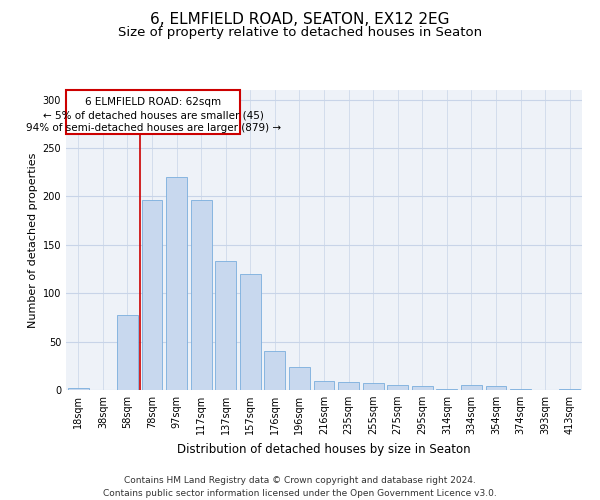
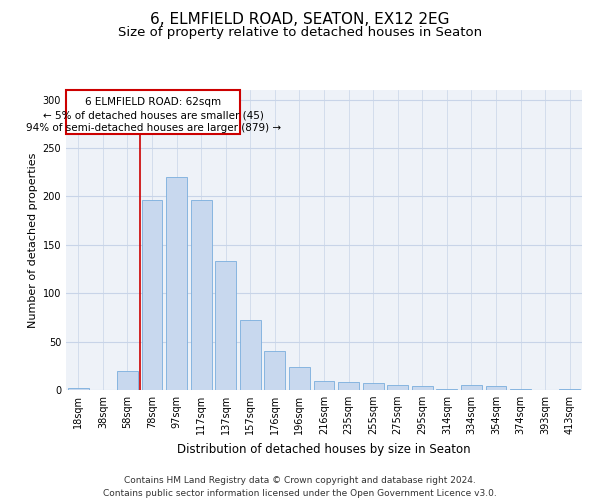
58sqm: 78 -> 20
157sqm: 120 -> 72
